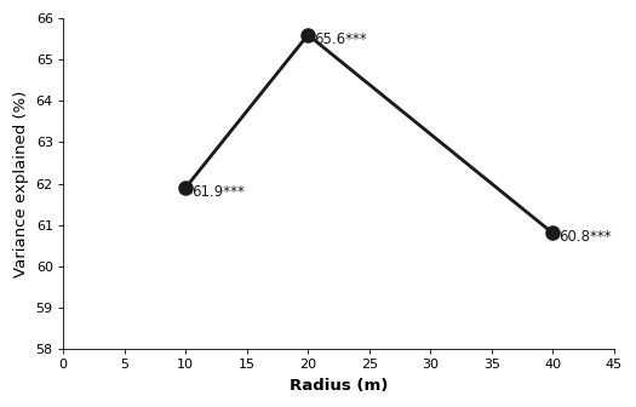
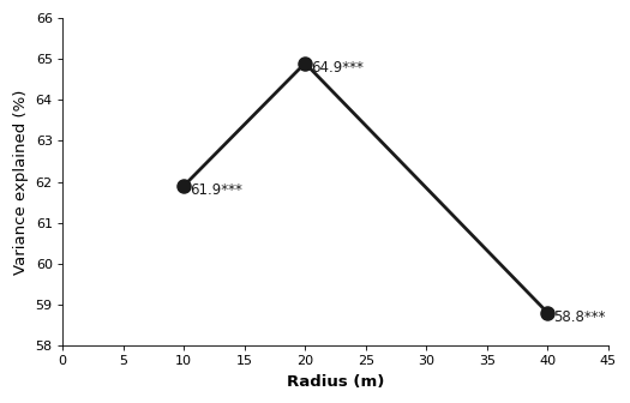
20: 65.6*** -> 64.9***
40: 60.8*** -> 58.8***
